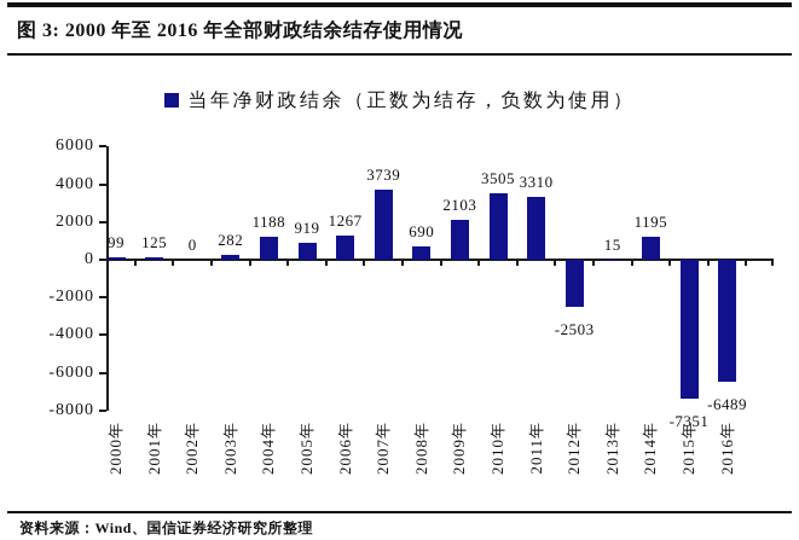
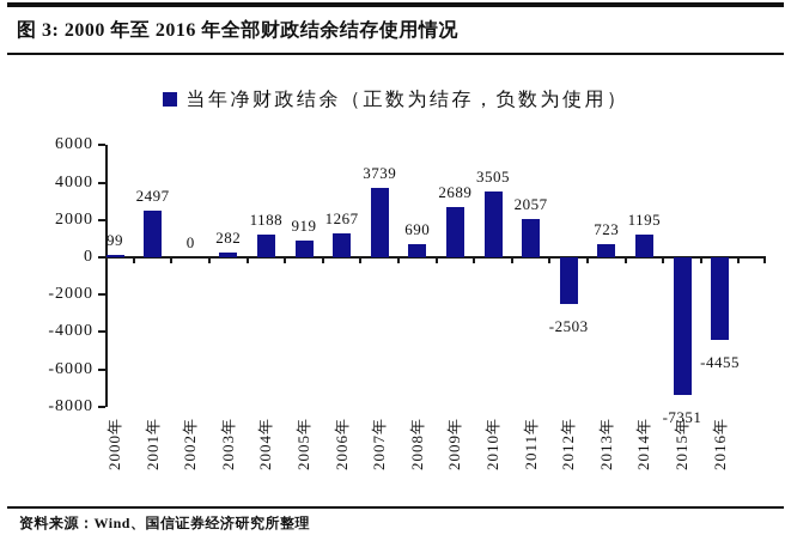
2001年: 125 -> 2497
2009年: 2103 -> 2689
2011年: 3310 -> 2057
2013年: 15 -> 723
2016年: -6489 -> -4455
